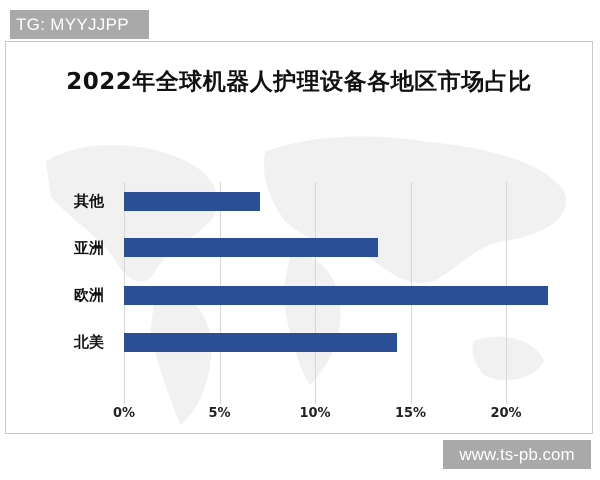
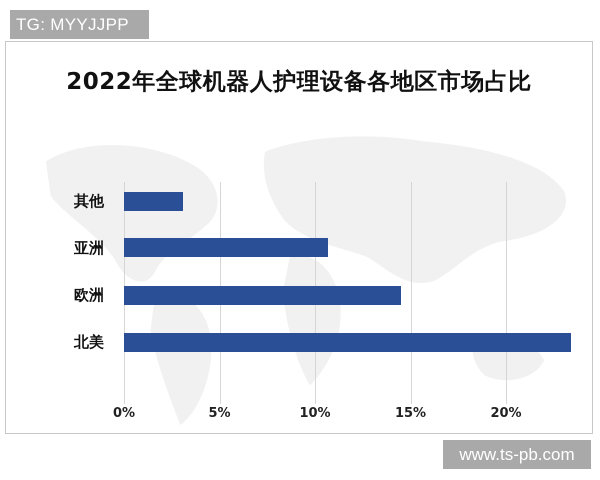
其他: 7.1% -> 3.1%
亚洲: 13.3% -> 10.7%
欧洲: 22.2% -> 14.5%
北美: 14.3% -> 23.4%
